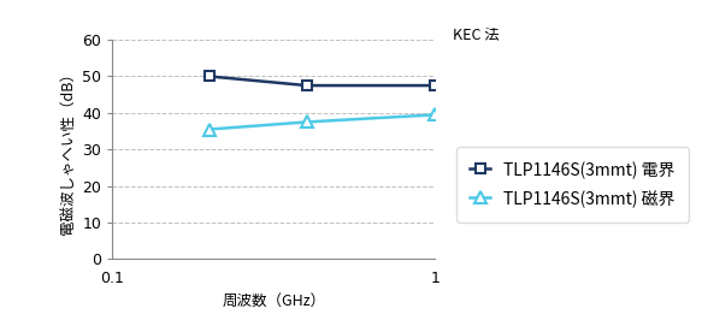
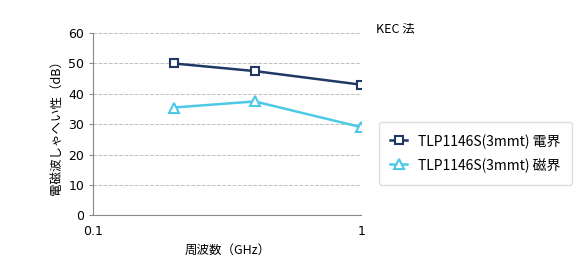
TLP1146S(3mmt) 電界/1: 47.5 -> 43.0
TLP1146S(3mmt) 磁界/1: 39.5 -> 29.0
